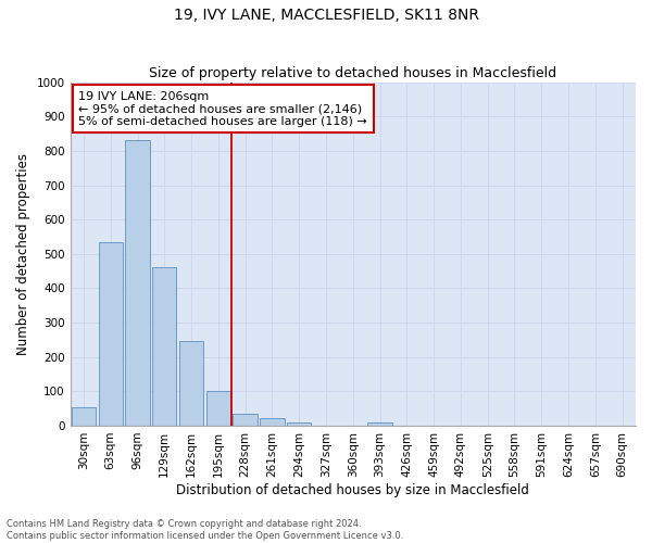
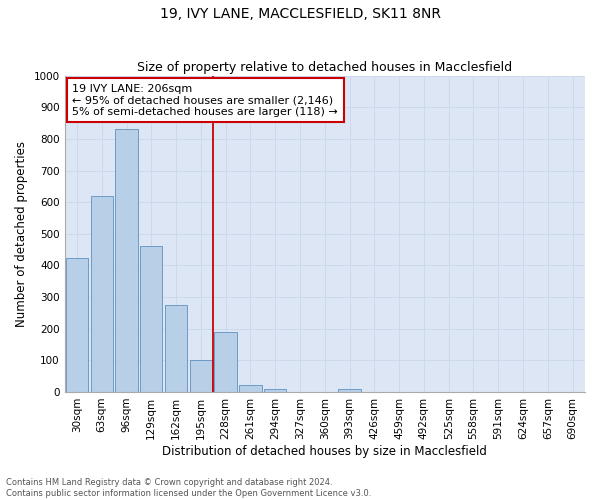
30sqm: 55 -> 425
63sqm: 535 -> 620
162sqm: 245 -> 275
228sqm: 35 -> 190
